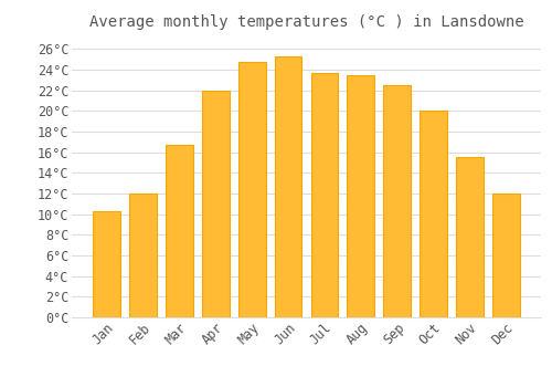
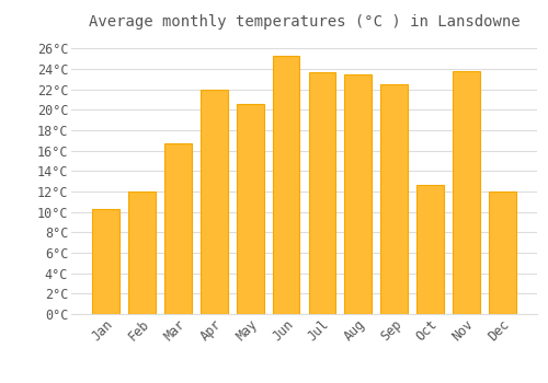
May: 24.8°C -> 20.6°C
Oct: 20.0°C -> 12.6°C
Nov: 15.5°C -> 23.8°C
